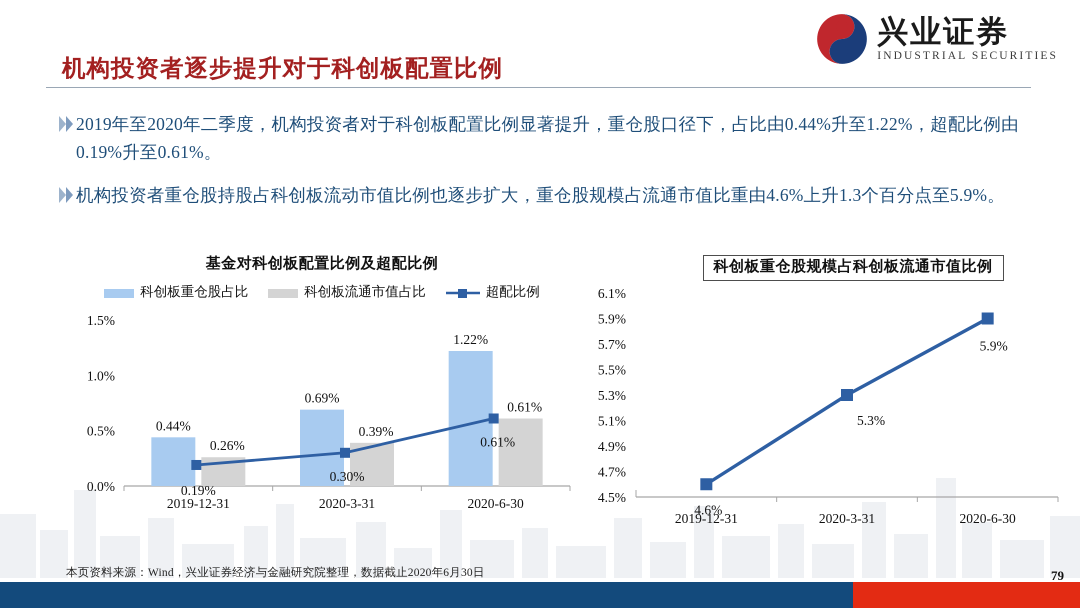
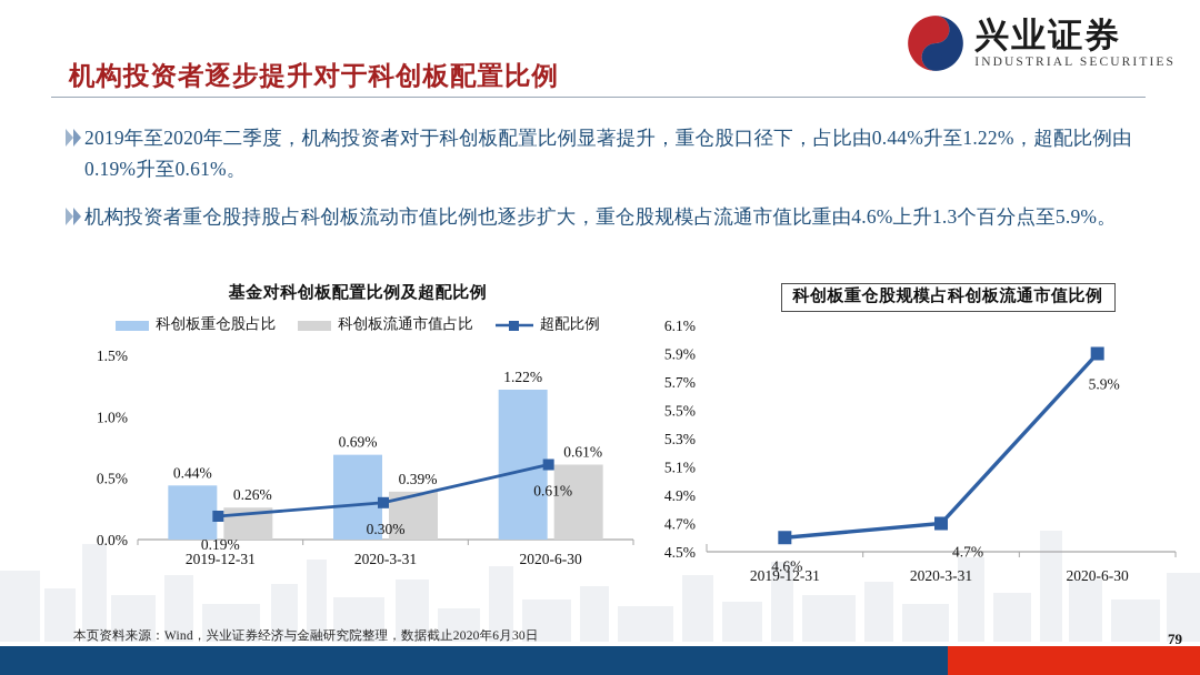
科创板重仓股规模占科创板流通市值比例/2020-3-31: 5.3% -> 4.7%
